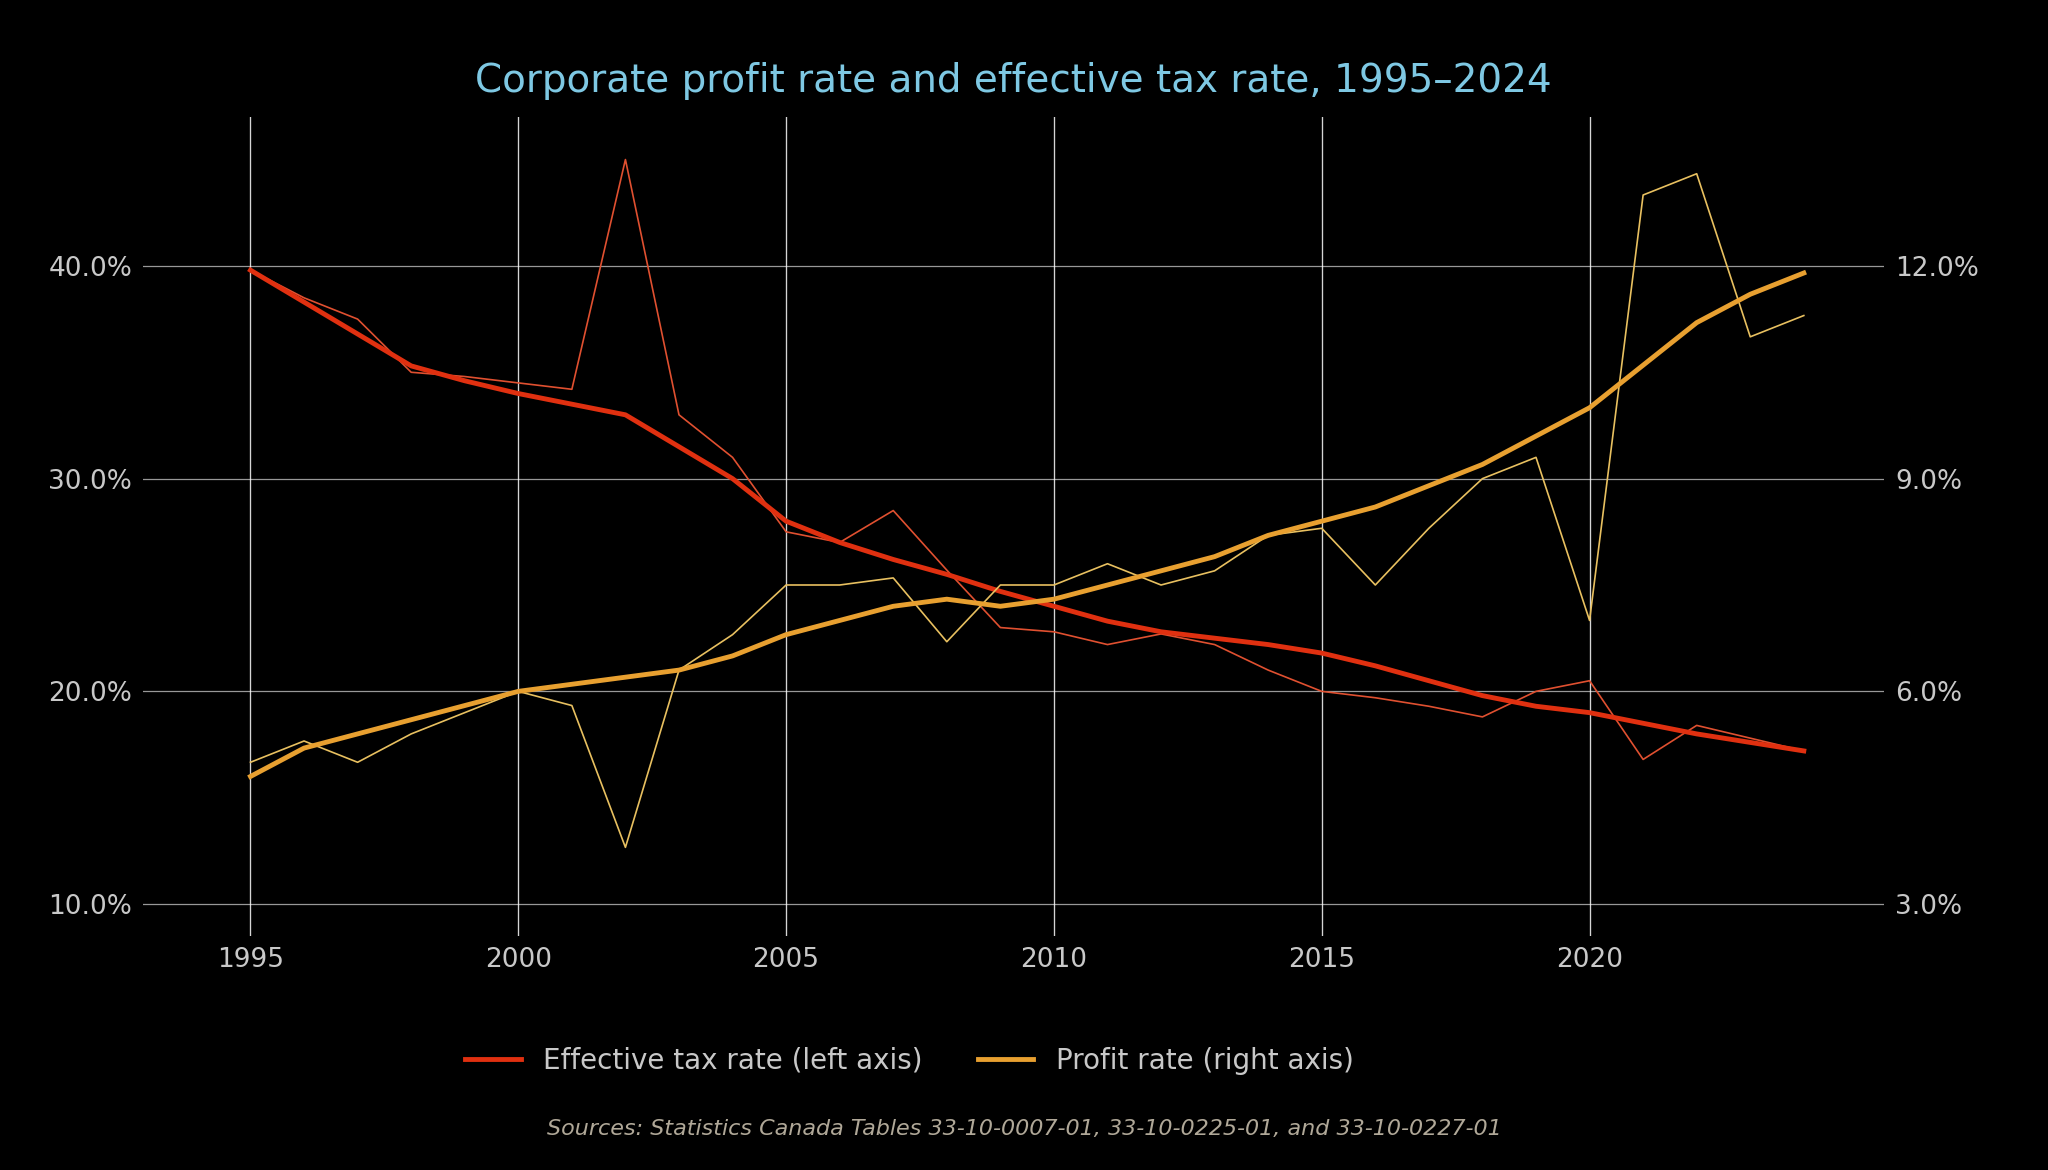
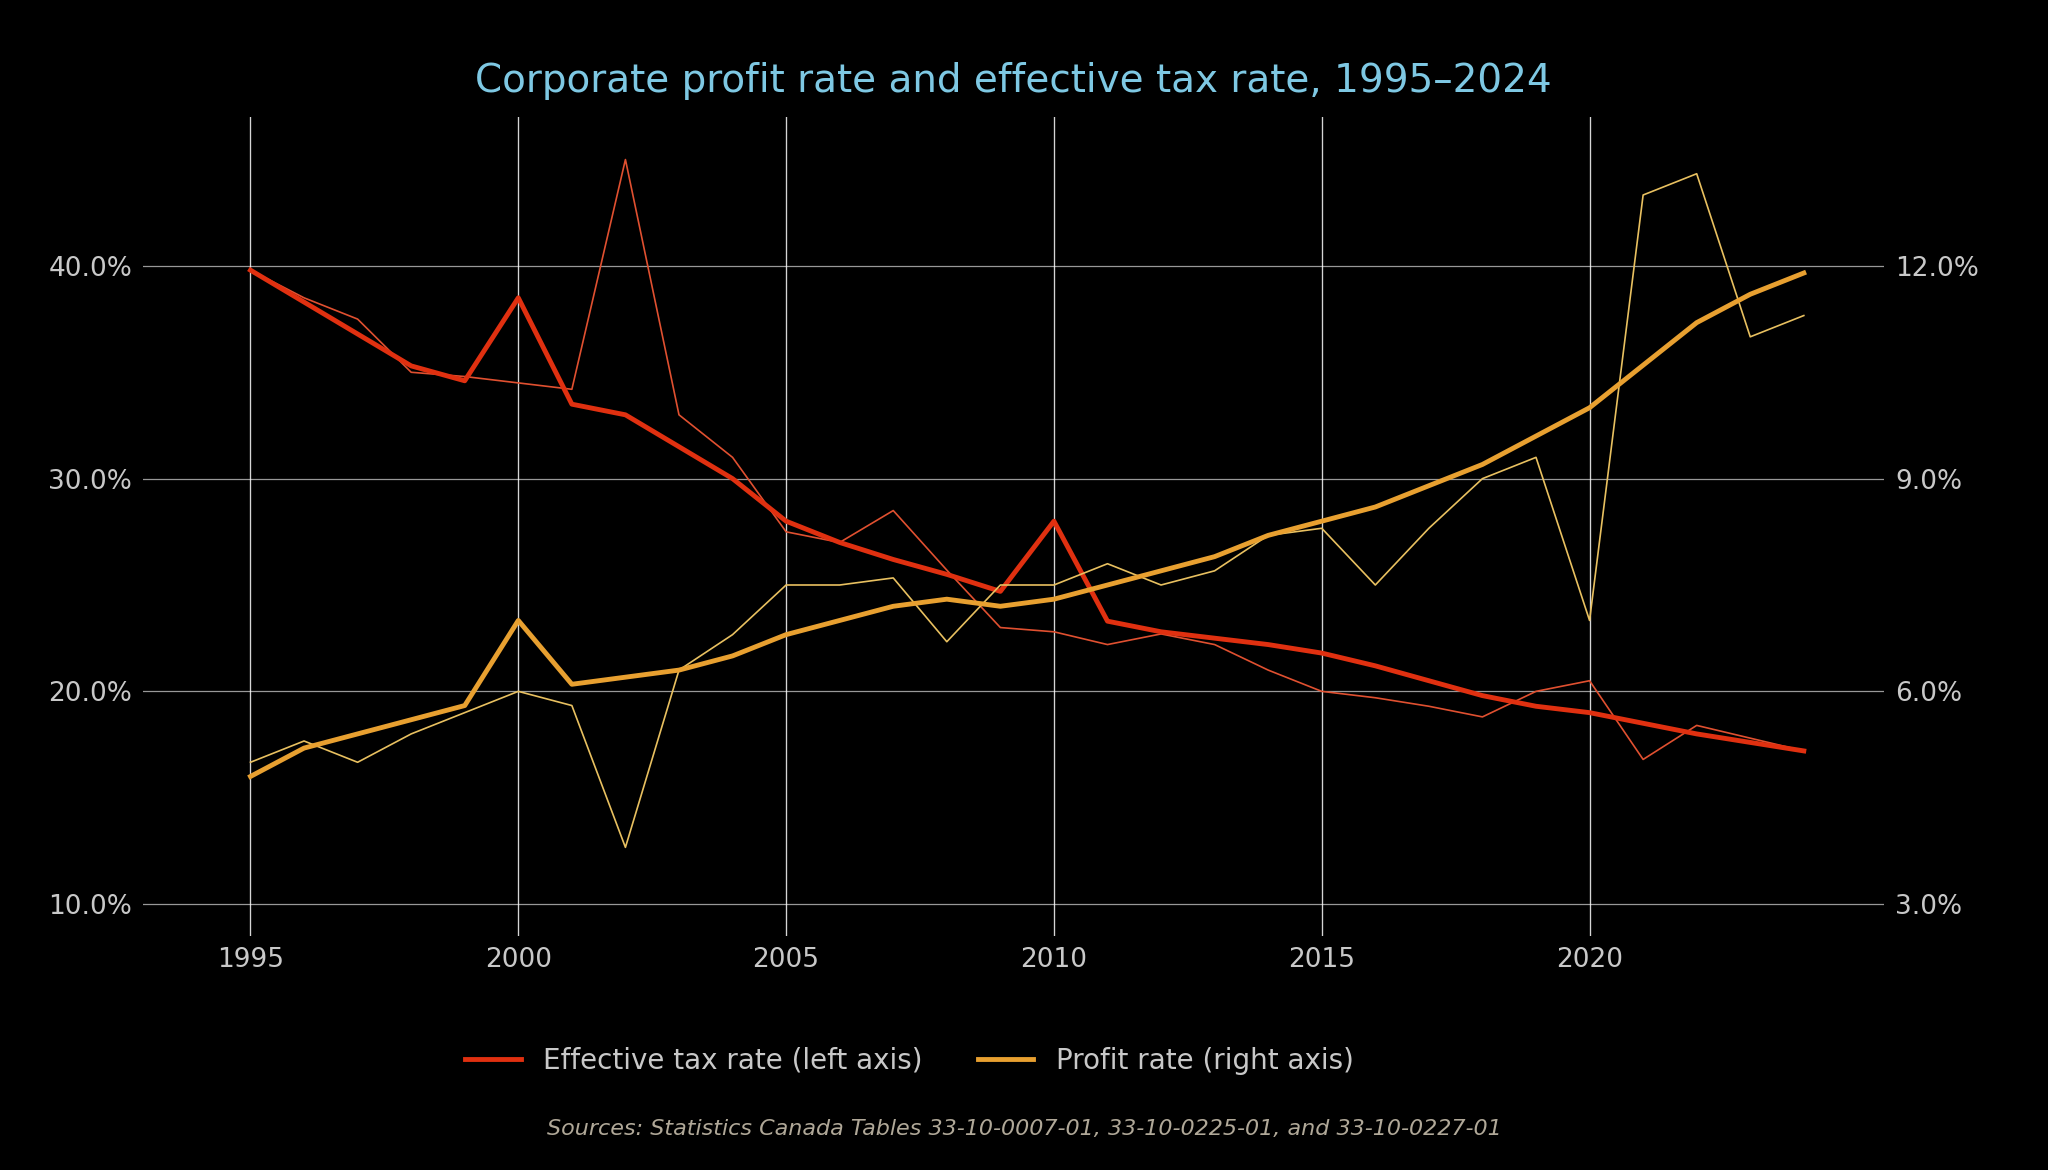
Effective tax rate (left axis)/2000: 34.0% -> 38.5%
Profit rate (right axis)/2000: 6.0% -> 7.0%
Effective tax rate (left axis)/2010: 24.0% -> 28.0%
